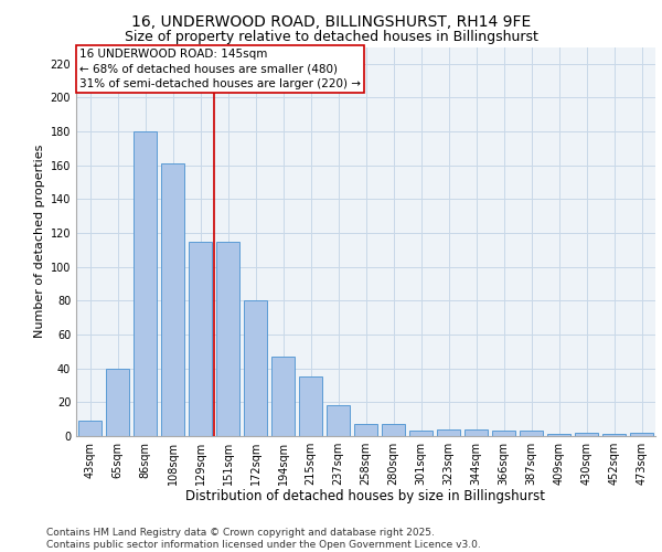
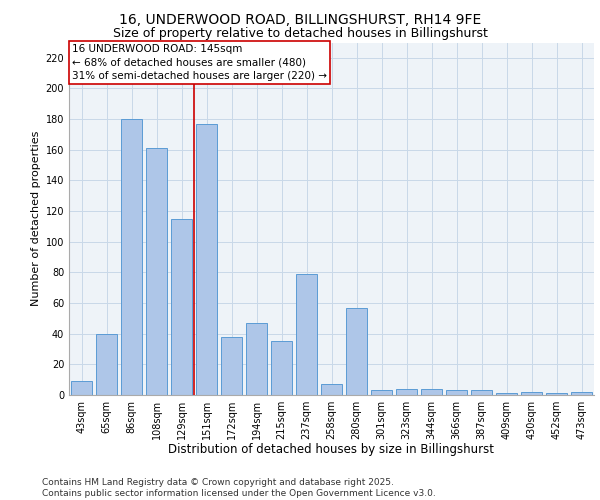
151sqm: 115 -> 177
172sqm: 80 -> 38
237sqm: 18 -> 79
280sqm: 7 -> 57
